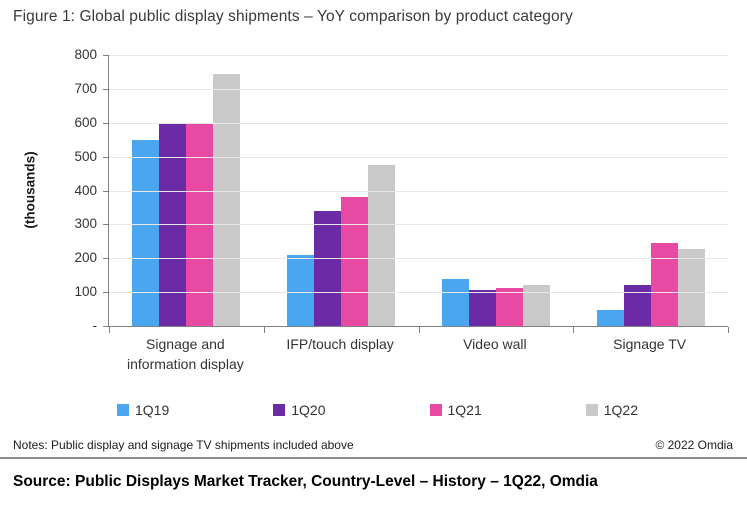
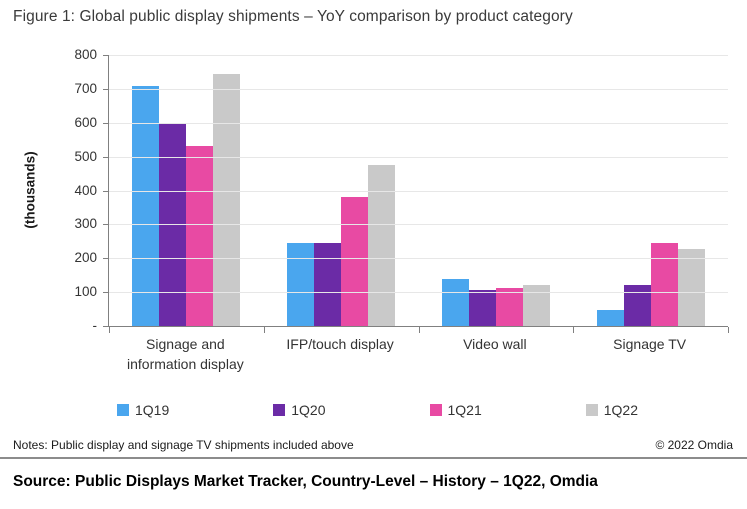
1Q19/Signage and information display: 550 -> 710
1Q21/Signage and information display: 600 -> 530
1Q19/IFP/touch display: 210 -> 240
1Q20/IFP/touch display: 340 -> 240
